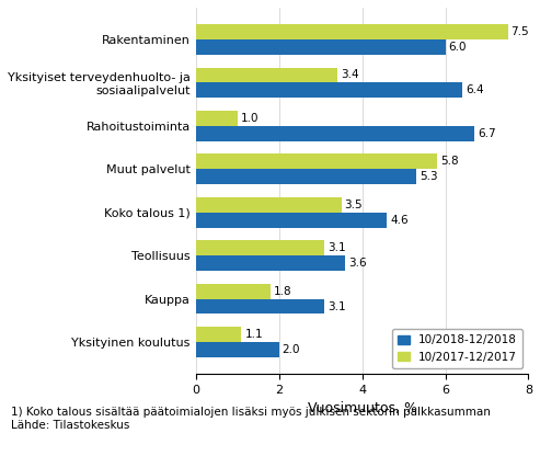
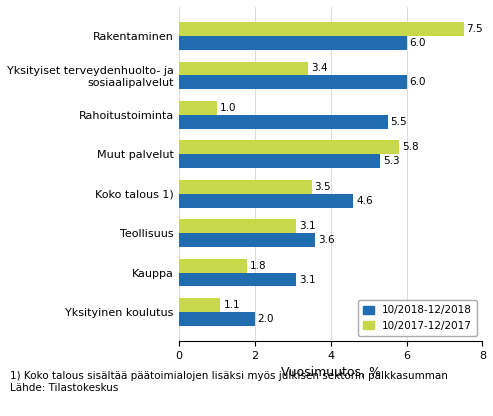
10/2018-12/2018/Yksityiset terveydenhuolto- ja sosiaalipalvelut: 6.4 -> 6.0
10/2018-12/2018/Rahoitustoiminta: 6.7 -> 5.5
